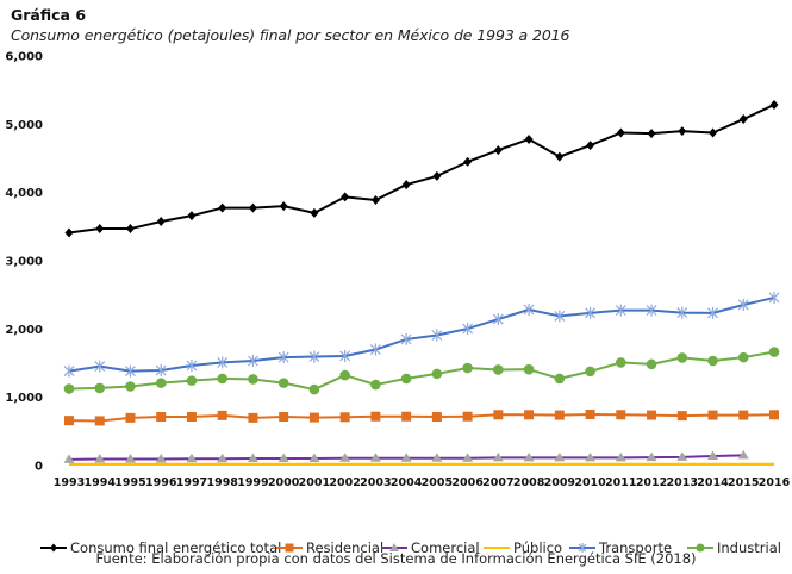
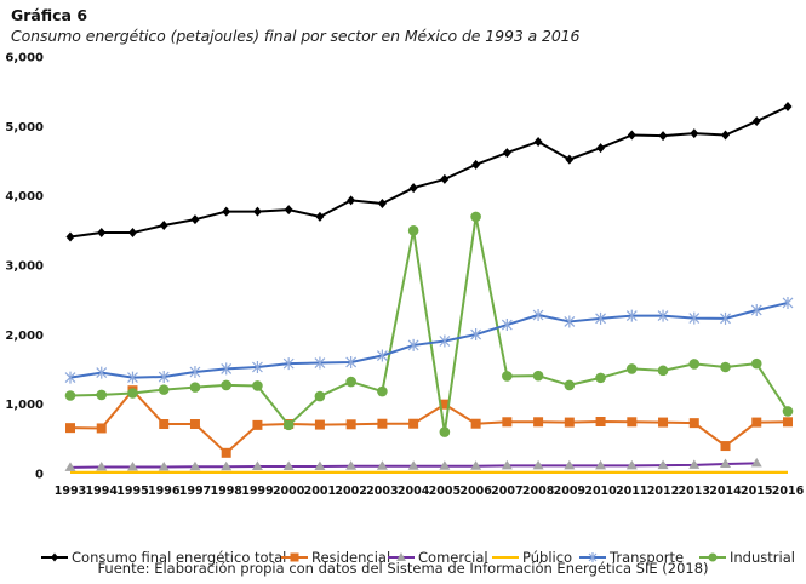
Residencial/1995: 700 -> 1200
Residencial/1998: 700 -> 300
Industrial/2000: 1200 -> 700
Industrial/2004: 1300 -> 3500
Residencial/2005: 700 -> 1000
Industrial/2005: 1300 -> 600
Industrial/2006: 1400 -> 3700
Residencial/2014: 700 -> 400
Industrial/2016: 1700 -> 900
